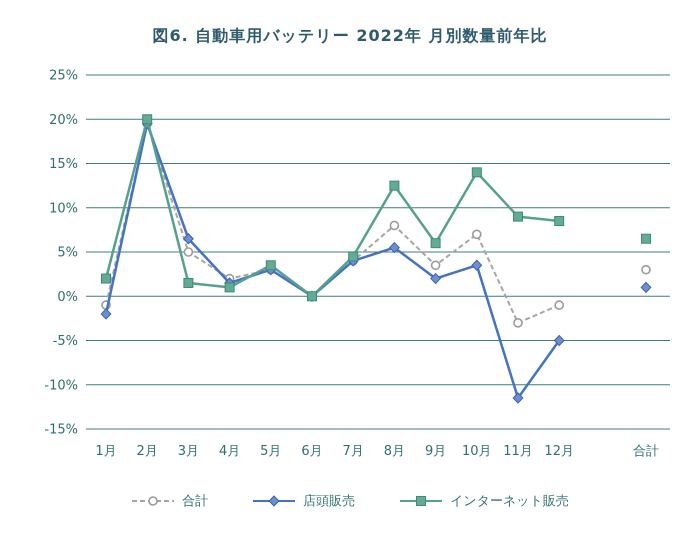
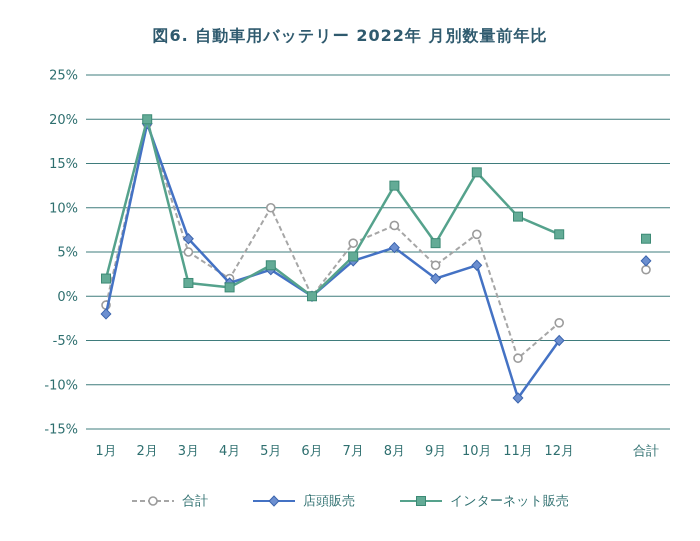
合計/5月: 3% -> 10%
合計/7月: 4% -> 6%
合計/11月: -3% -> -7%
合計/12月: -1% -> -3%
インターネット販売/12月: 8% -> 7%
店頭販売/合計: 1% -> 4%
